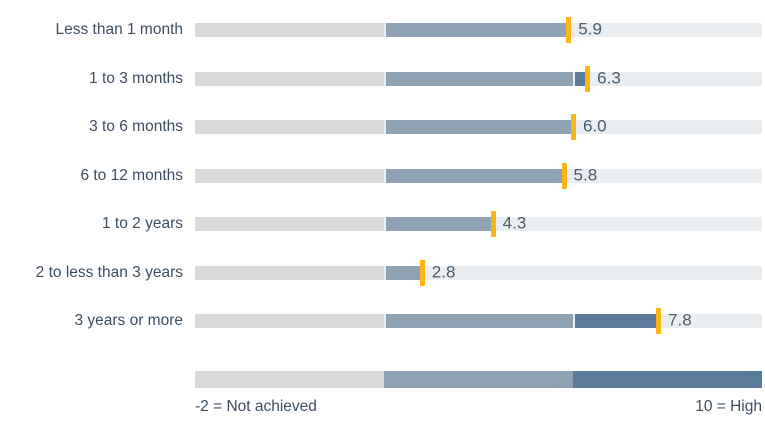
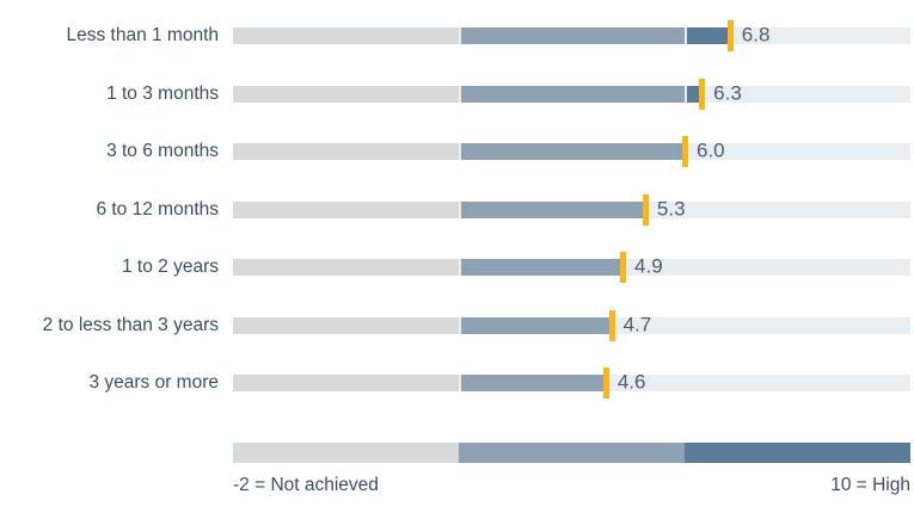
Less than 1 month: 5.9 -> 6.8
6 to 12 months: 5.8 -> 5.3
1 to 2 years: 4.3 -> 4.9
2 to less than 3 years: 2.8 -> 4.7
3 years or more: 7.8 -> 4.6
